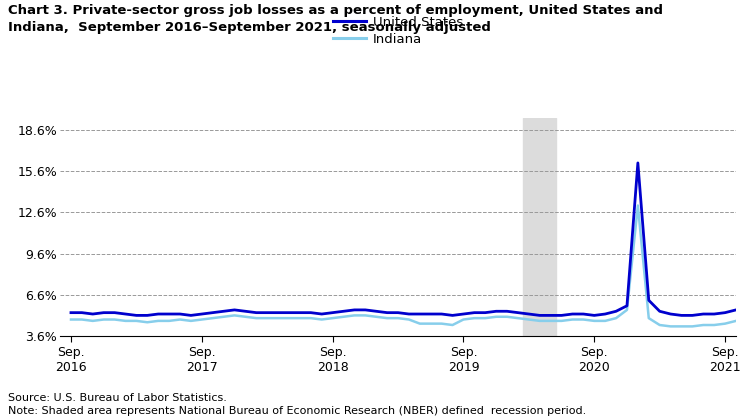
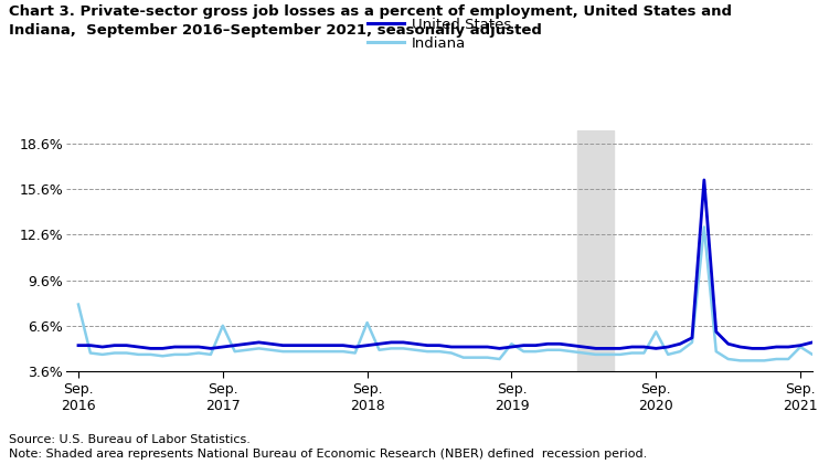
Indiana/Sep. 2016: 4.8% -> 8.0%
Indiana/Sep. 2017: 4.8% -> 6.6%
Indiana/Sep. 2018: 4.9% -> 6.8%
Indiana/Sep. 2019: 4.8% -> 5.4%
Indiana/Sep. 2020: 4.7% -> 6.2%
Indiana/Sep. 2021: 4.5% -> 5.2%
